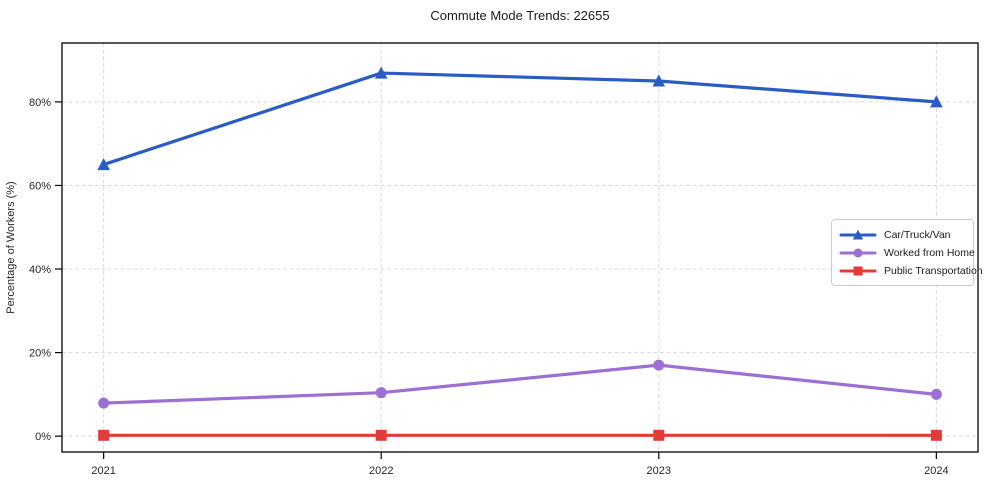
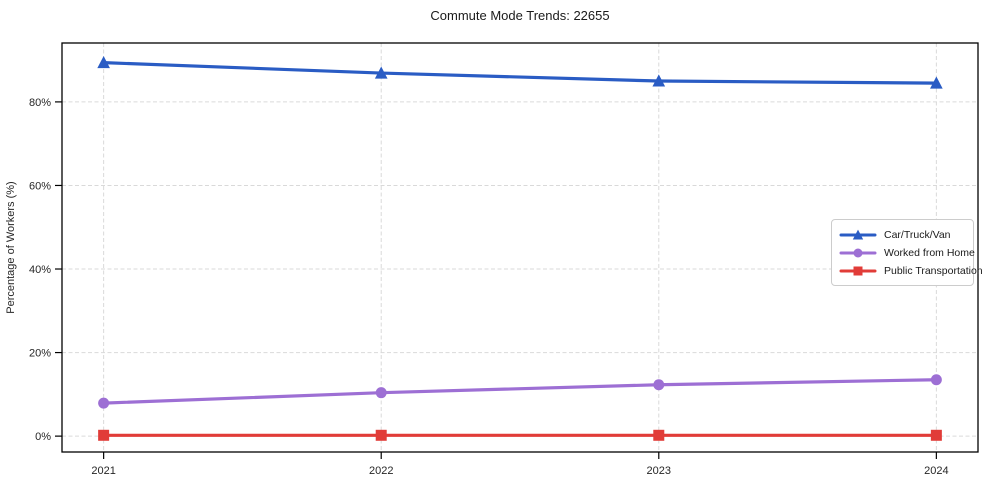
Car/Truck/Van/2021: 65% -> 89%
Worked from Home/2023: 17% -> 12%
Car/Truck/Van/2024: 80% -> 84%
Worked from Home/2024: 10% -> 14%
